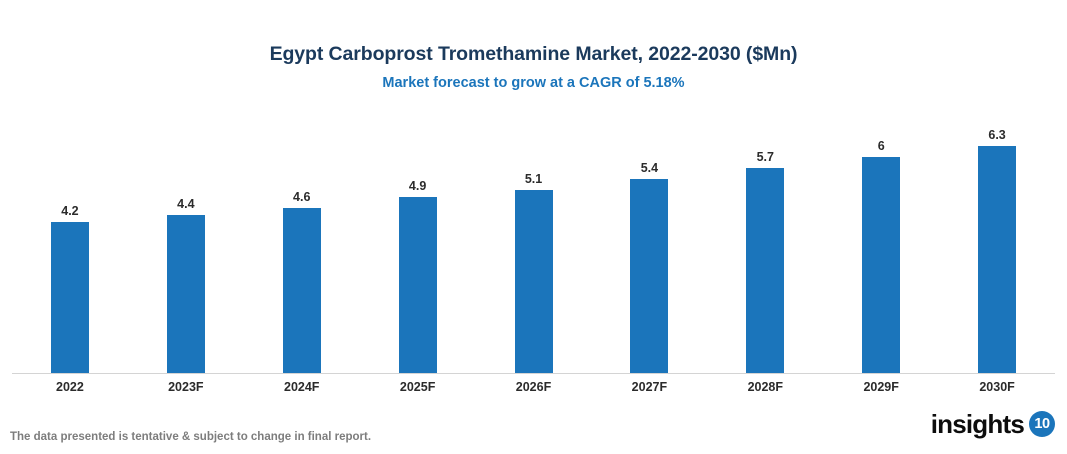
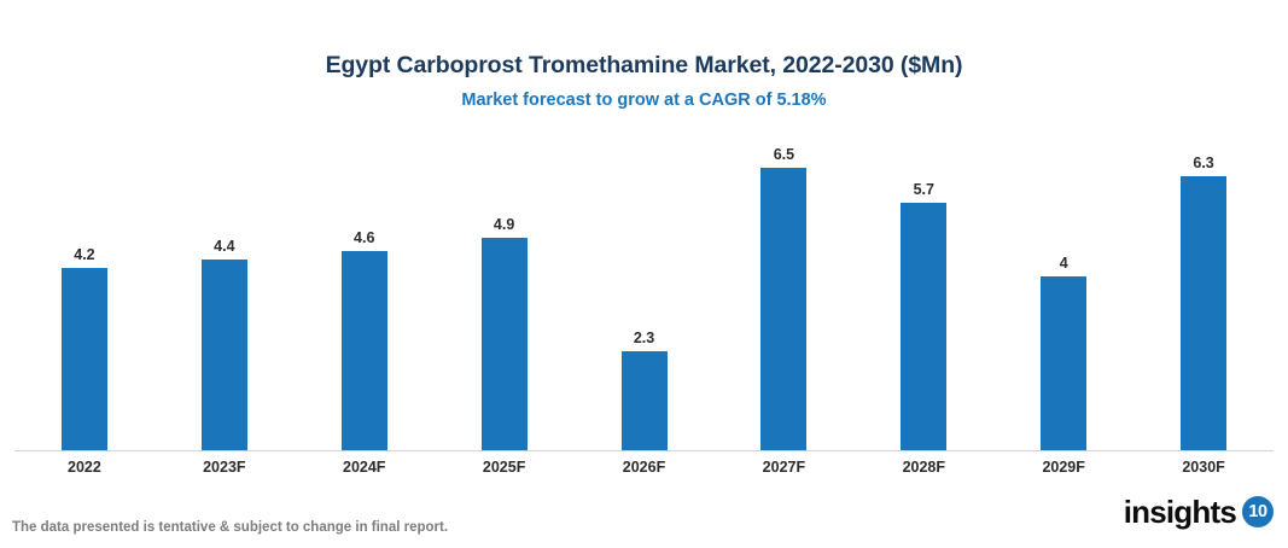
2026F: 5.1 -> 2.3
2027F: 5.4 -> 6.5
2029F: 6 -> 4
